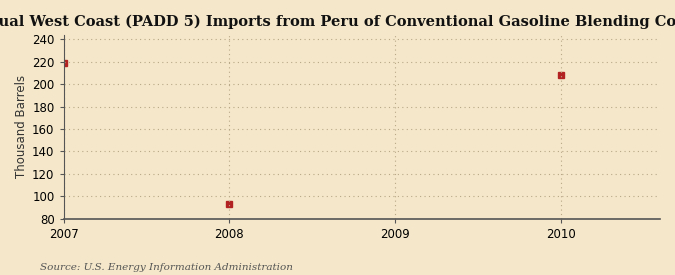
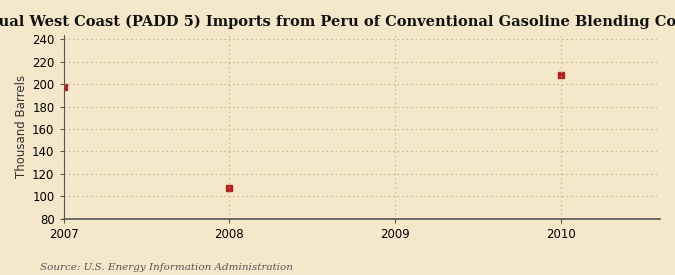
2007: 219 -> 197
2008: 93 -> 107
